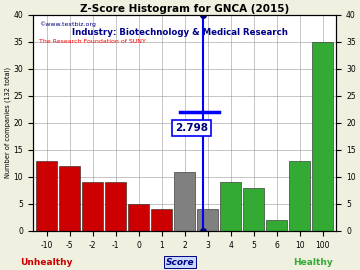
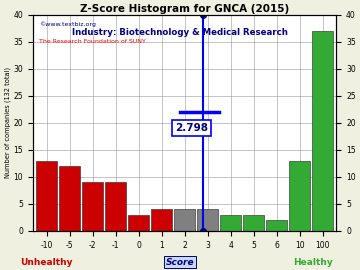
0: 5 -> 3
2: 11 -> 4
4: 9 -> 3
5: 8 -> 3
100: 35 -> 37
